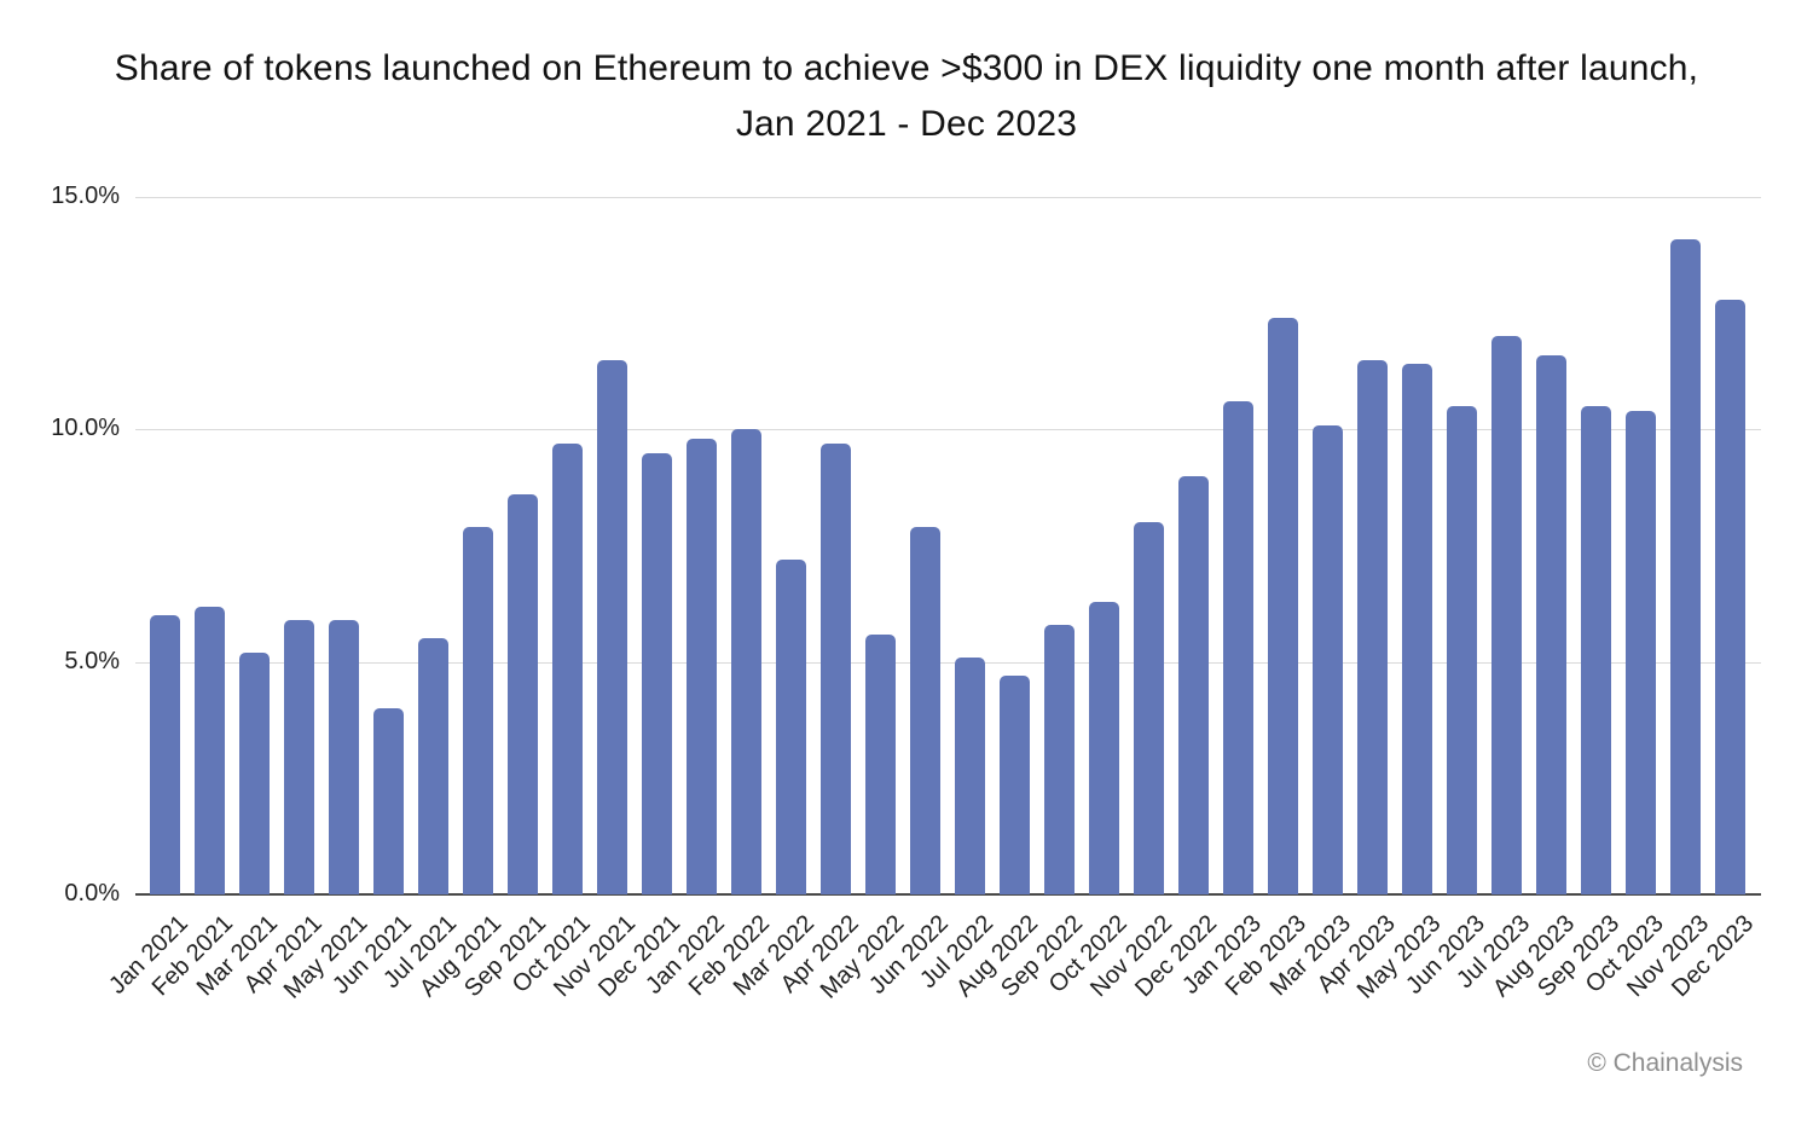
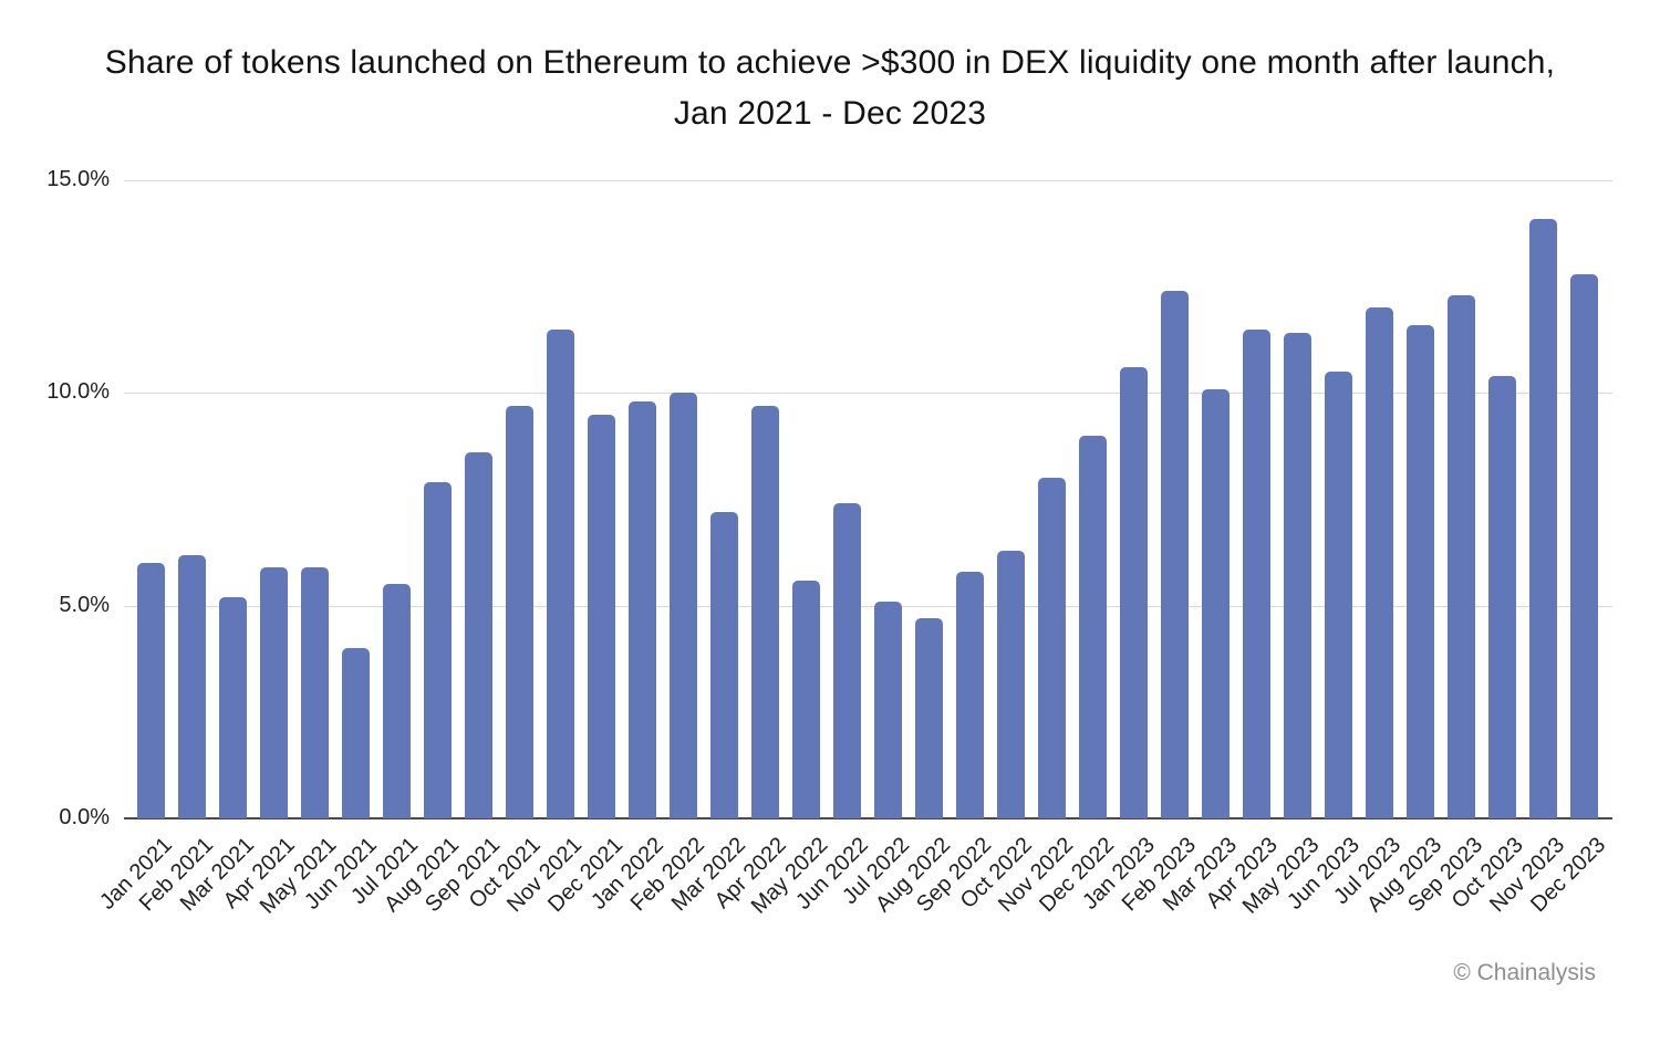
Jun 2022: 7.9% -> 7.4%
Sep 2023: 10.5% -> 12.3%
